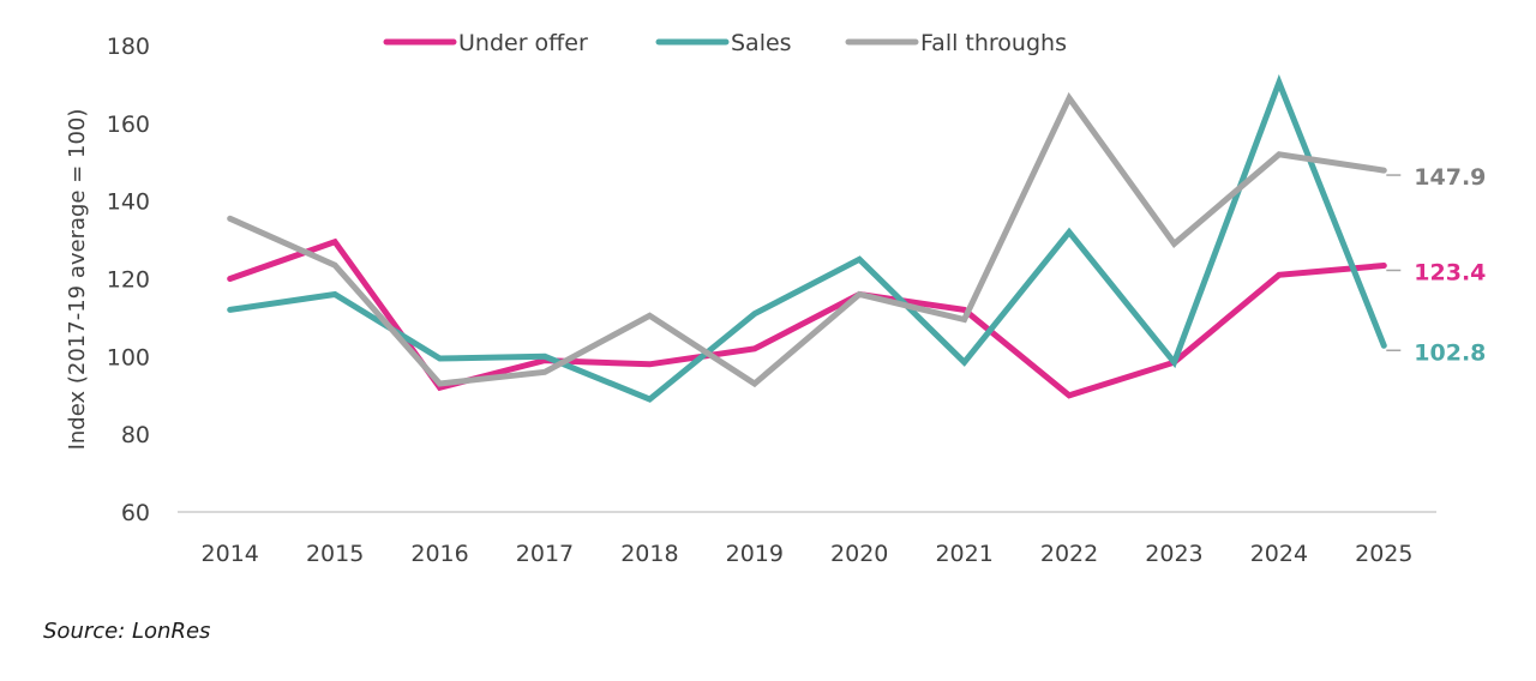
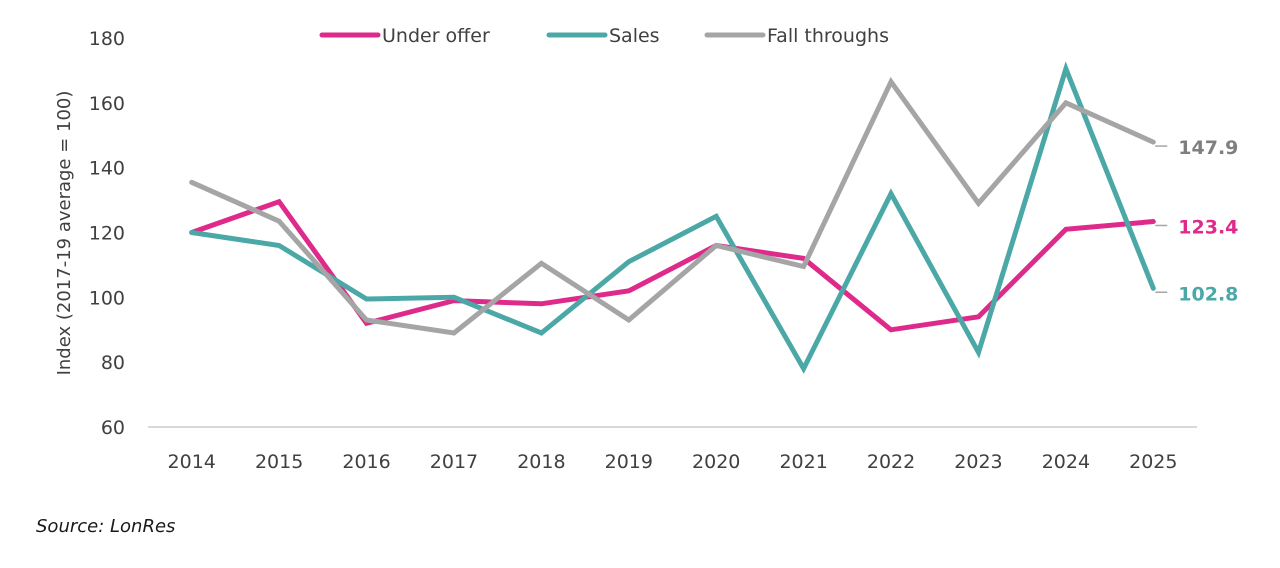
Sales/2014: 112 -> 120
Fall throughs/2017: 96 -> 89
Sales/2021: 98 -> 78
Under offer/2023: 98 -> 94
Sales/2023: 98 -> 83
Fall throughs/2024: 152 -> 160
